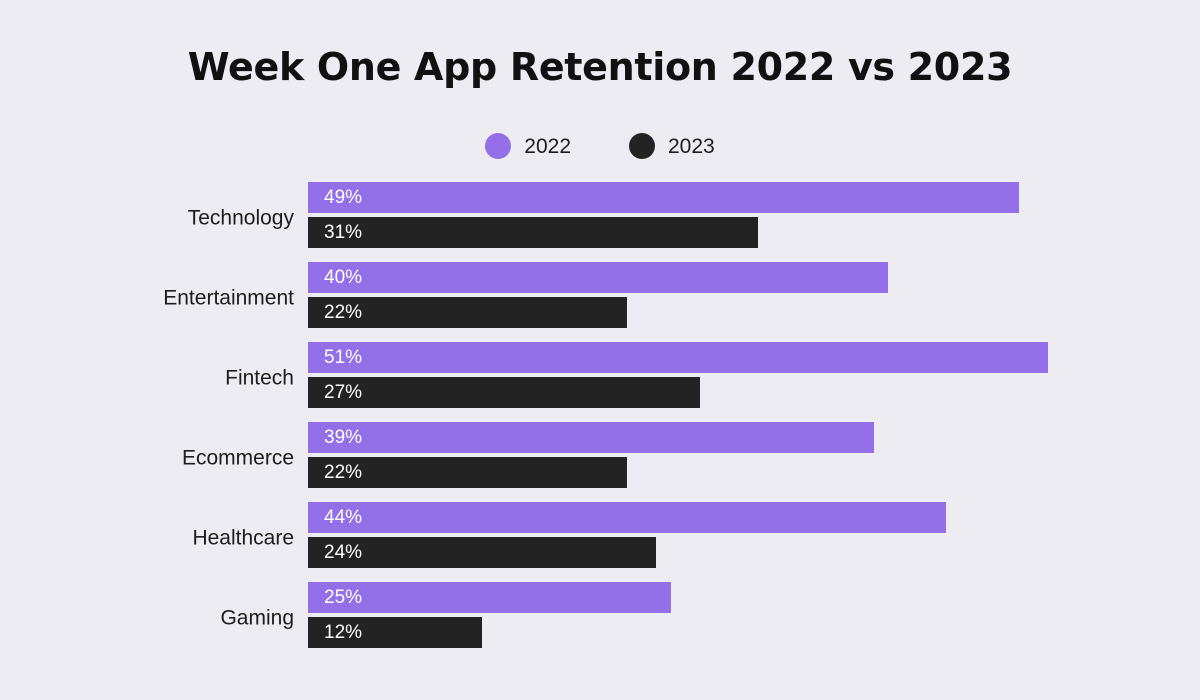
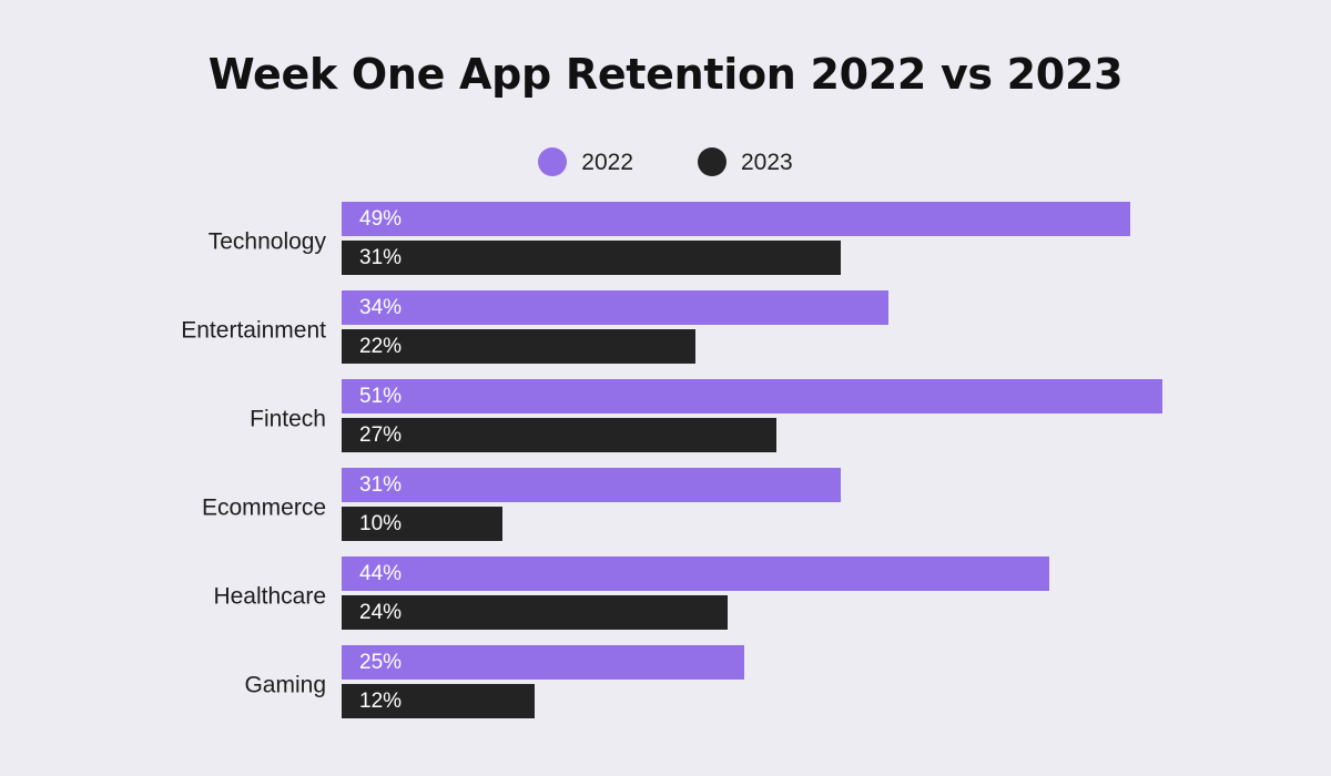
2022/Entertainment: 40% -> 34%
2022/Ecommerce: 39% -> 31%
2023/Ecommerce: 22% -> 10%
